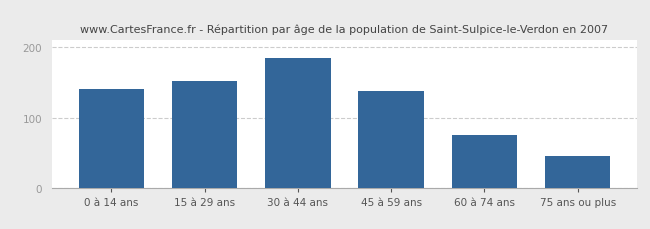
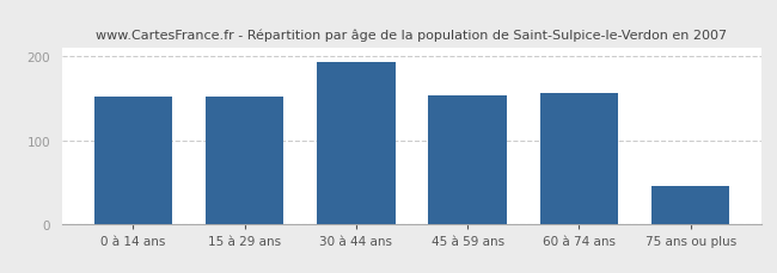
0 à 14 ans: 140 -> 152
30 à 44 ans: 185 -> 194
45 à 59 ans: 138 -> 154
60 à 74 ans: 75 -> 156
